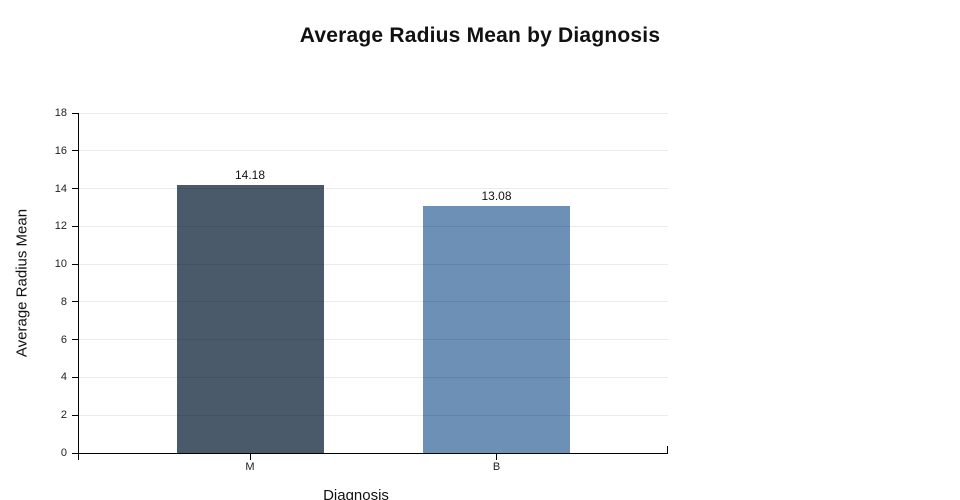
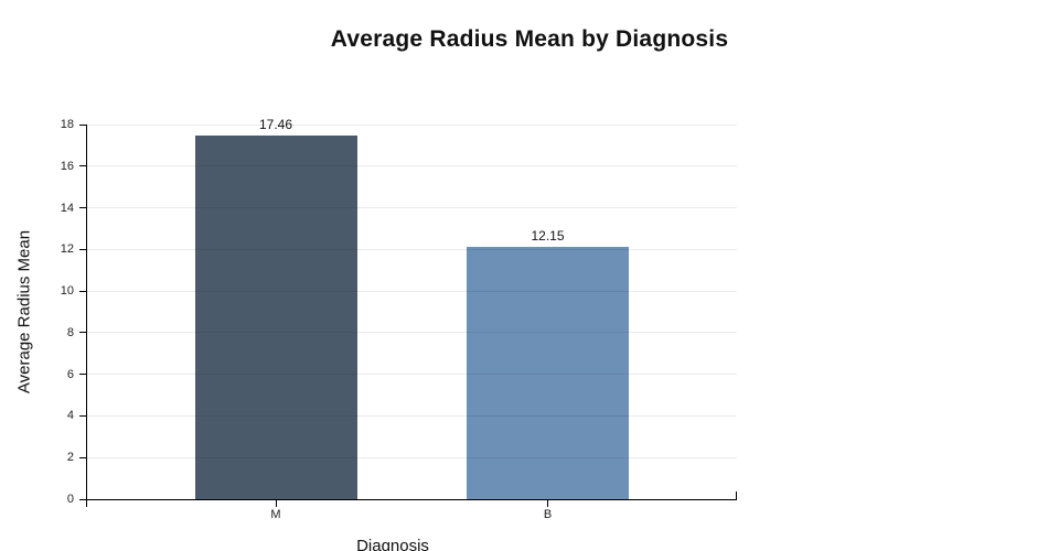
M: 14.18 -> 17.46
B: 13.08 -> 12.15
